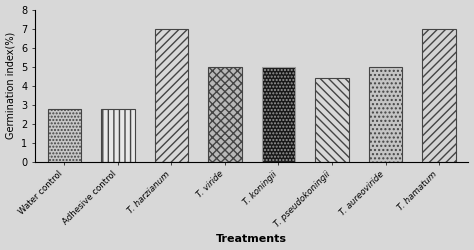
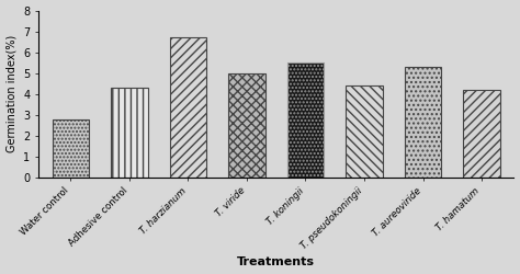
Adhesive control: 2.8 -> 4.3
T. harzianum: 7.0 -> 6.7
T. koningii: 5.0 -> 5.5
T. aureoviride: 5.0 -> 5.3
T. hamatum: 7.0 -> 4.2
